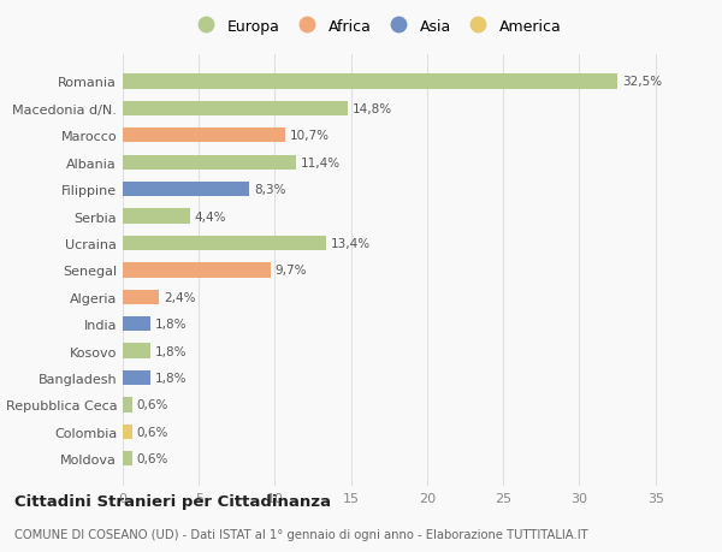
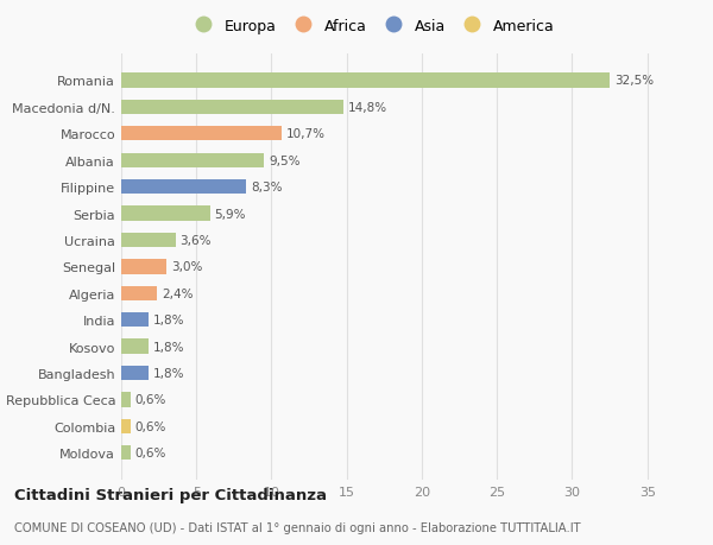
Albania: 11,4% -> 9,5%
Serbia: 4,4% -> 5,9%
Ucraina: 13,4% -> 3,6%
Senegal: 9,7% -> 3,0%
